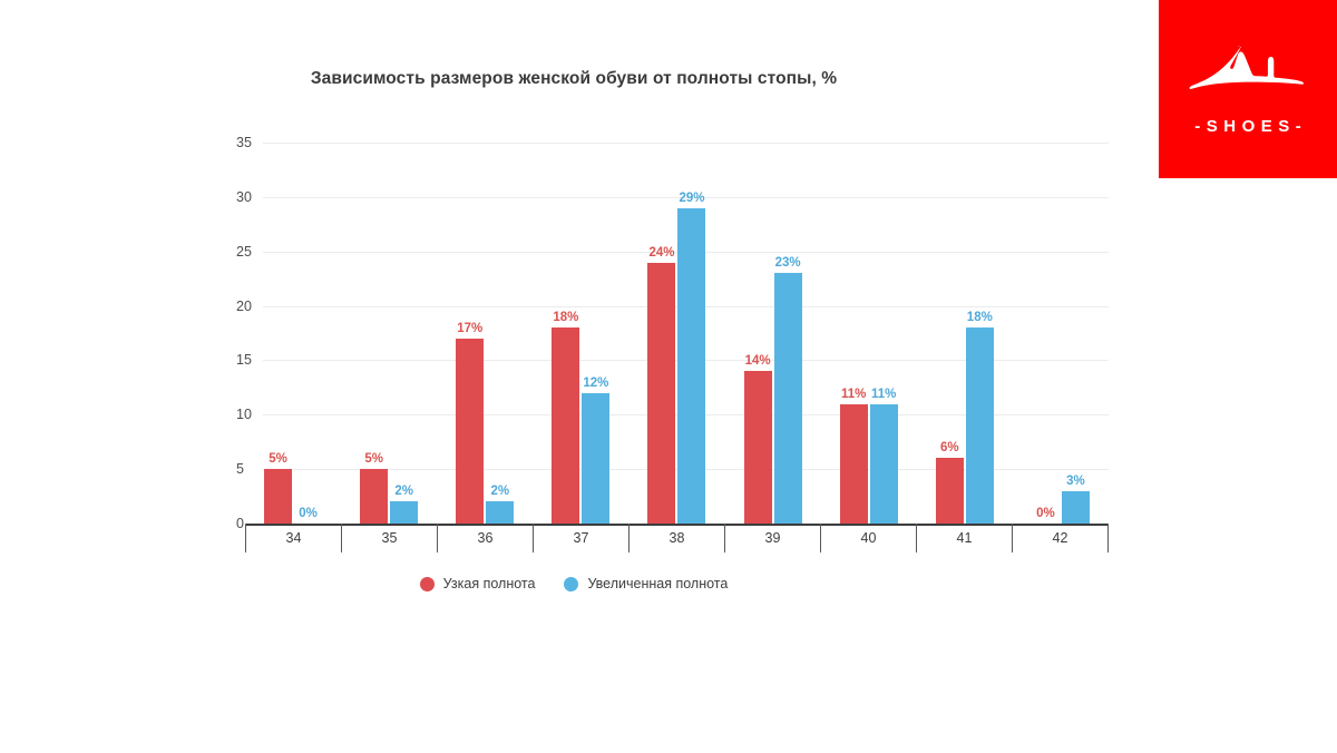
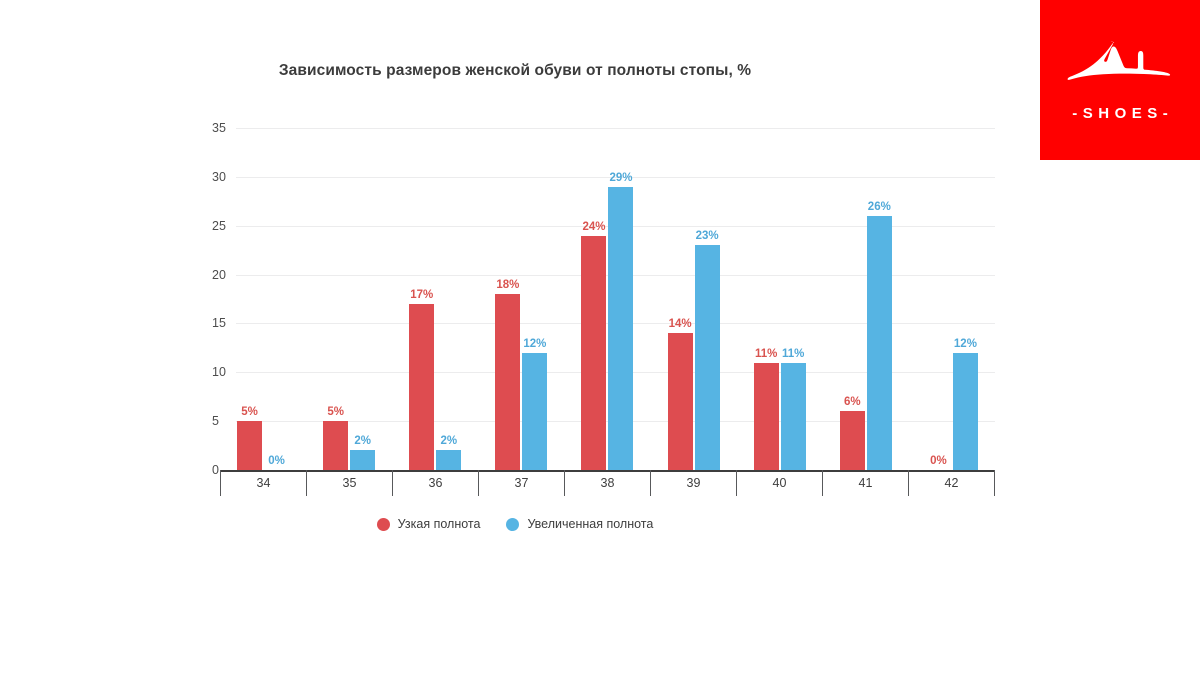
Увеличенная полнота/41: 18% -> 26%
Увеличенная полнота/42: 3% -> 12%
